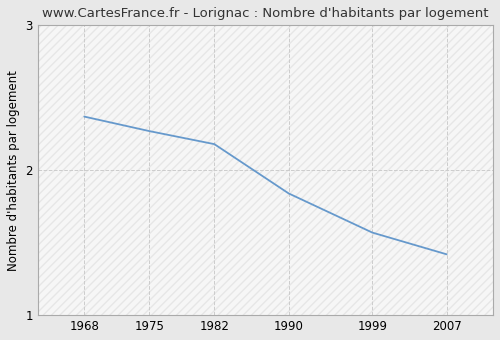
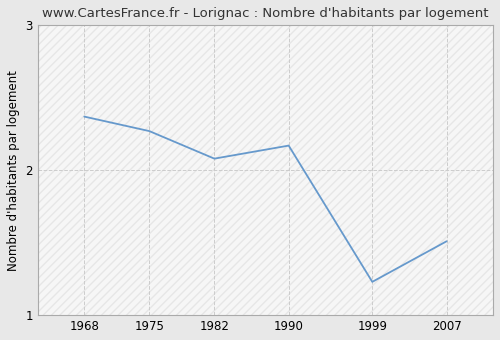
1982: 2.18 -> 2.08
1990: 1.84 -> 2.17
1999: 1.57 -> 1.23
2007: 1.42 -> 1.51
